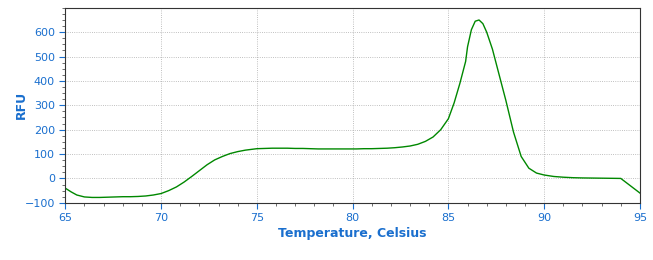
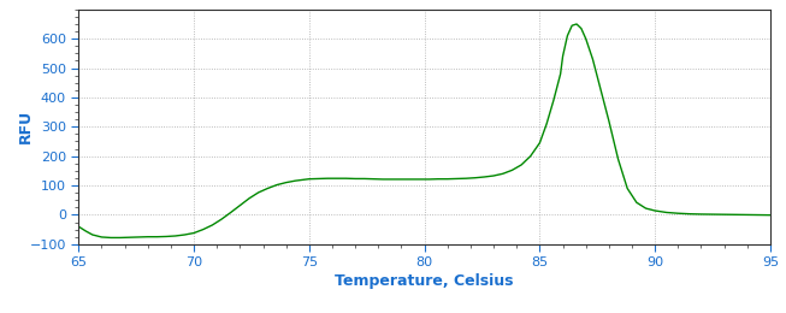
95: -60 -> -1
